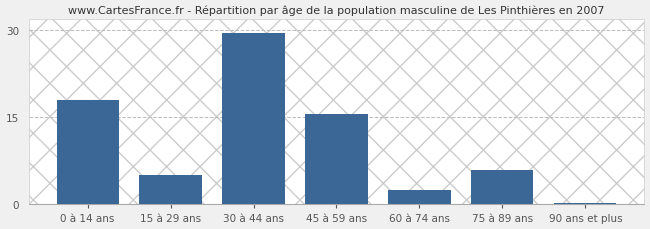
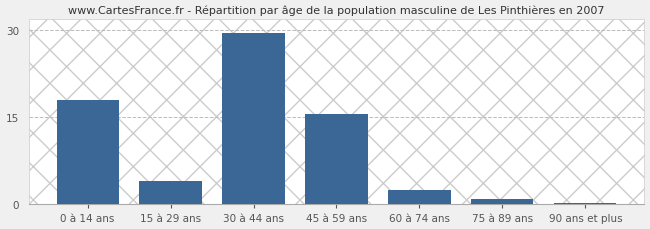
15 à 29 ans: 5.0 -> 4.0
75 à 89 ans: 6.0 -> 1.0
